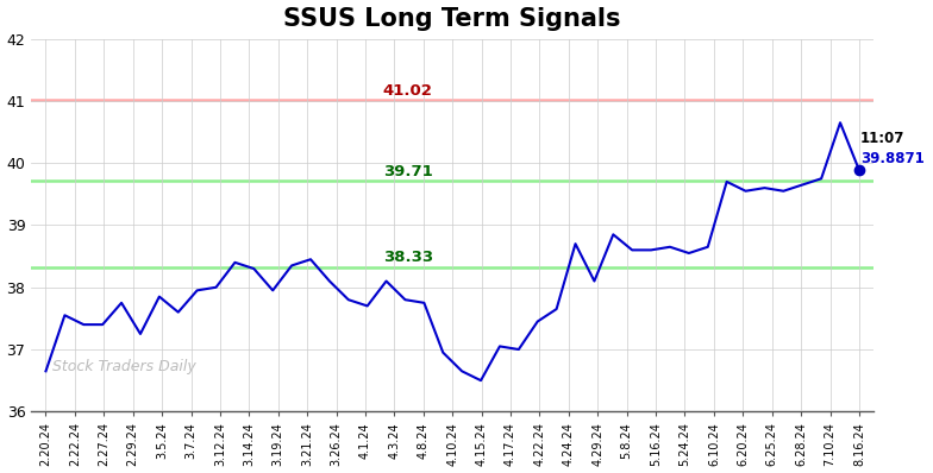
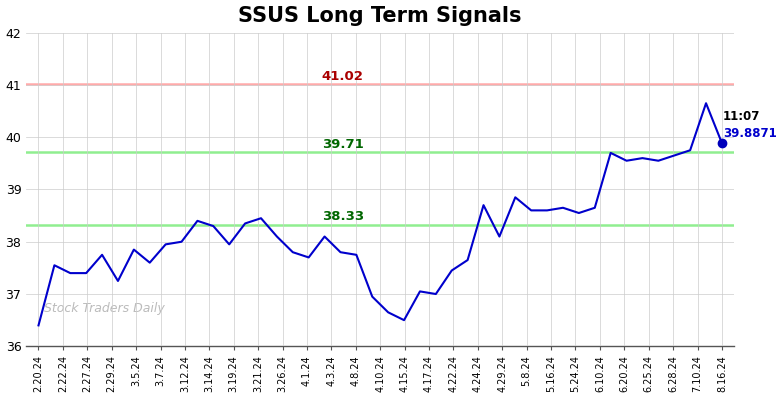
2.20.24: 36.65 -> 36.40
